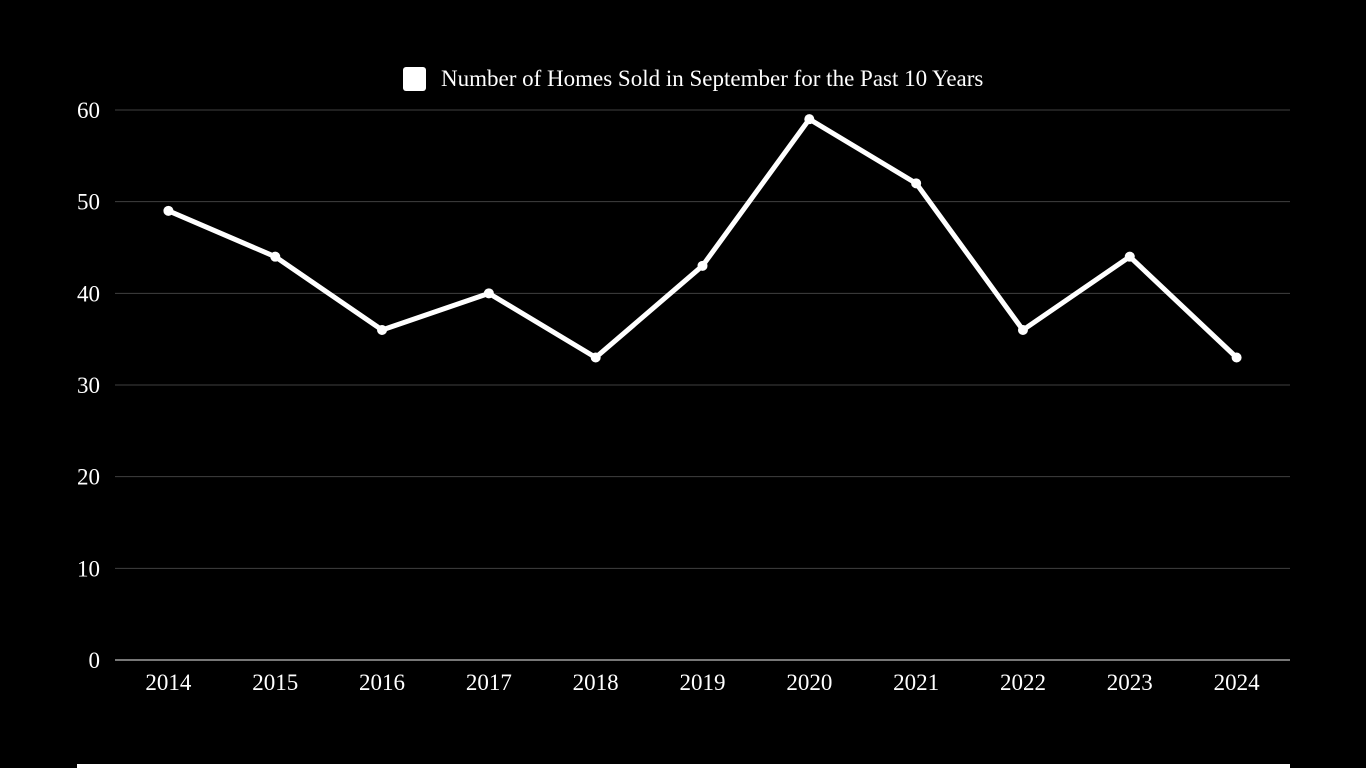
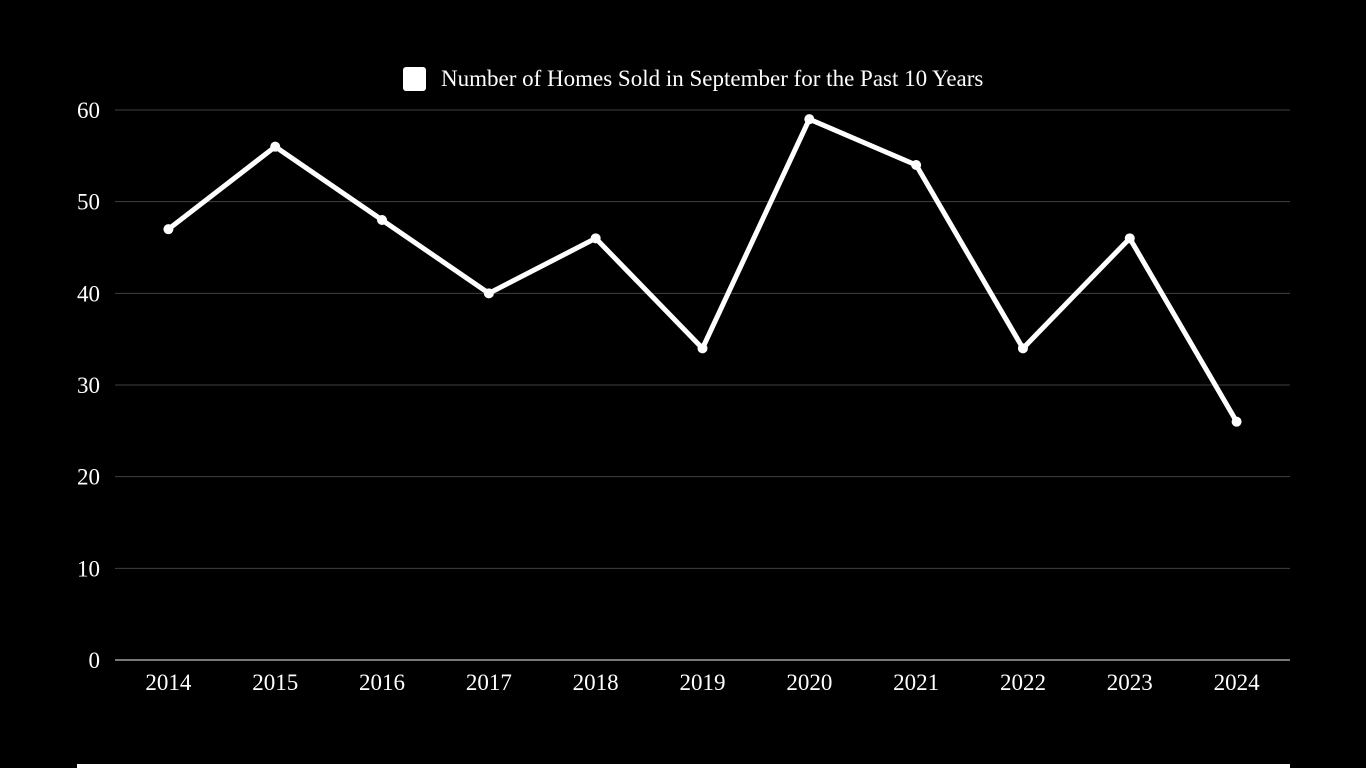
2014: 49 -> 47
2015: 44 -> 56
2016: 36 -> 48
2018: 33 -> 46
2019: 43 -> 34
2021: 52 -> 54
2022: 36 -> 34
2023: 44 -> 46
2024: 33 -> 26
